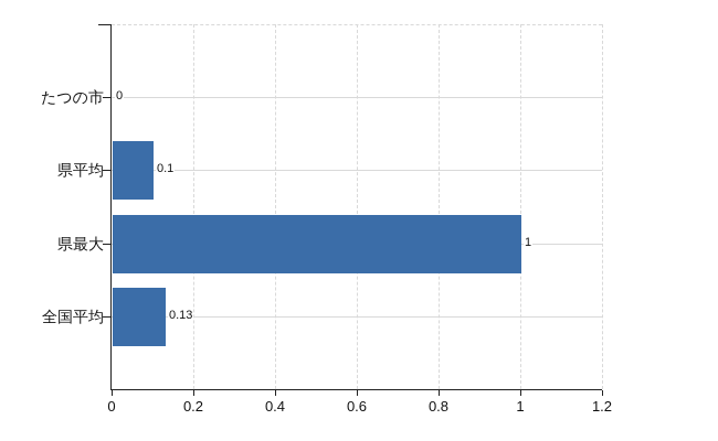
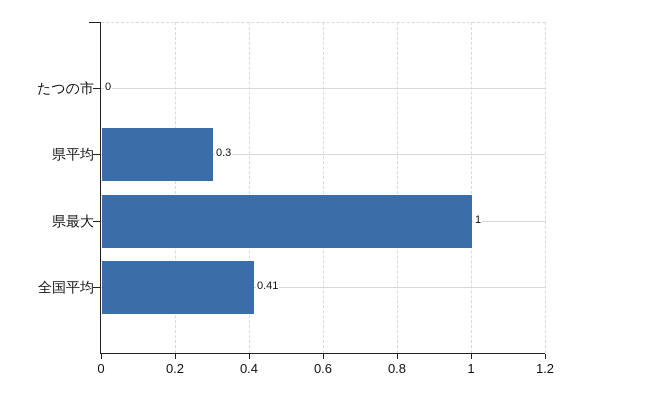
県平均: 0.1 -> 0.3
全国平均: 0.13 -> 0.41
